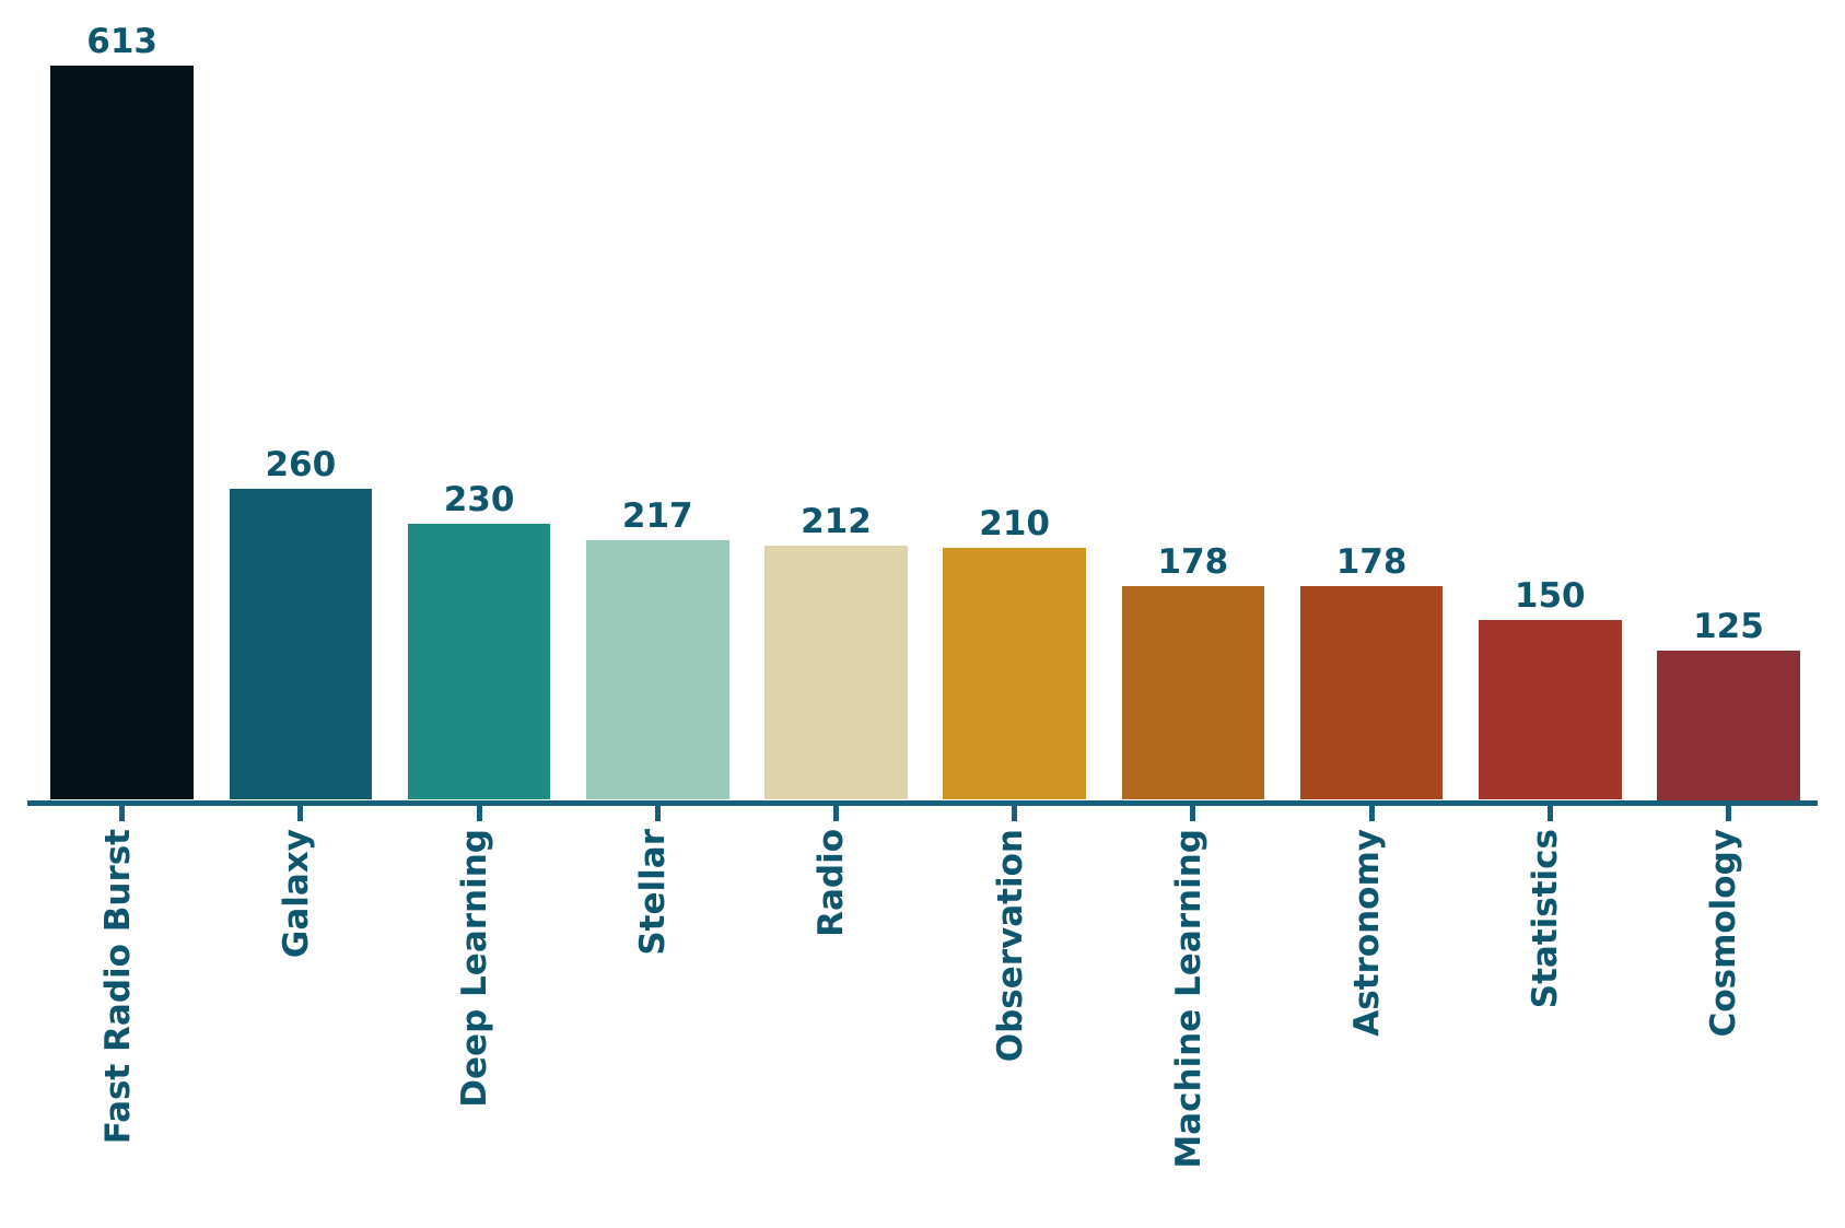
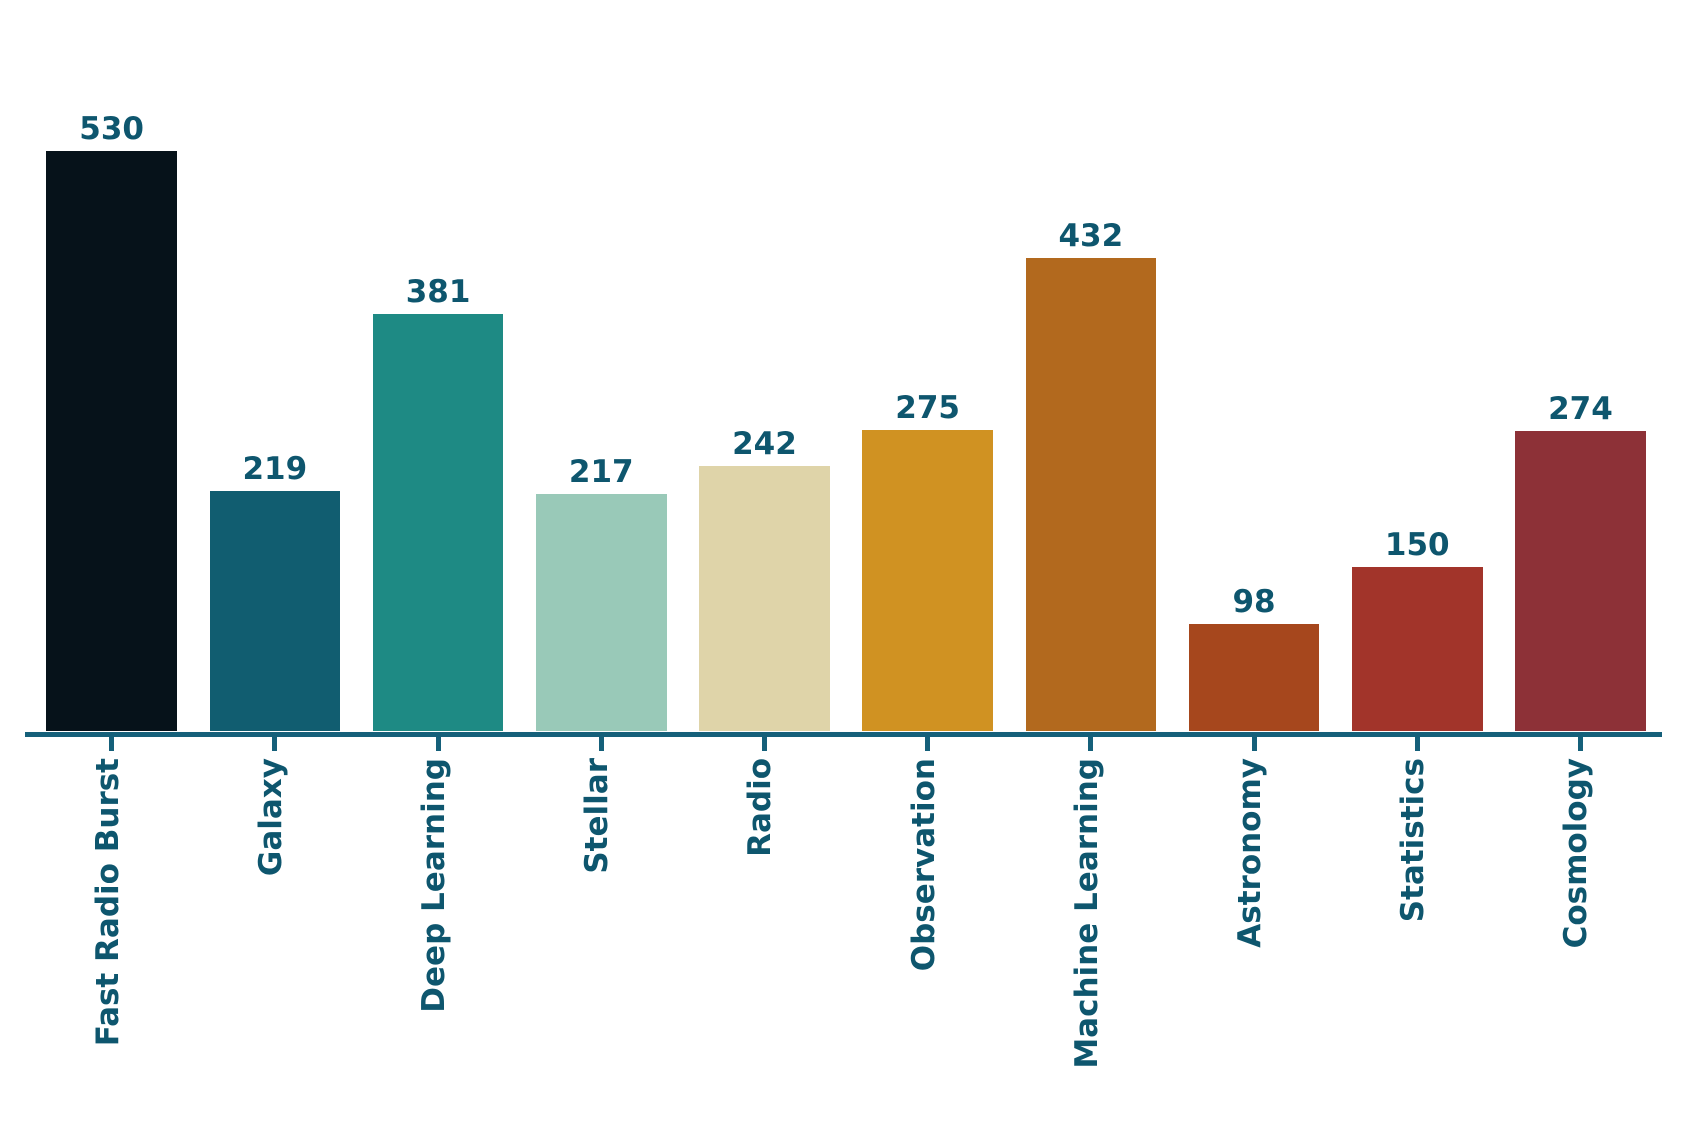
Fast Radio Burst: 613 -> 530
Galaxy: 260 -> 219
Deep Learning: 230 -> 381
Radio: 212 -> 242
Observation: 210 -> 275
Machine Learning: 178 -> 432
Astronomy: 178 -> 98
Cosmology: 125 -> 274
